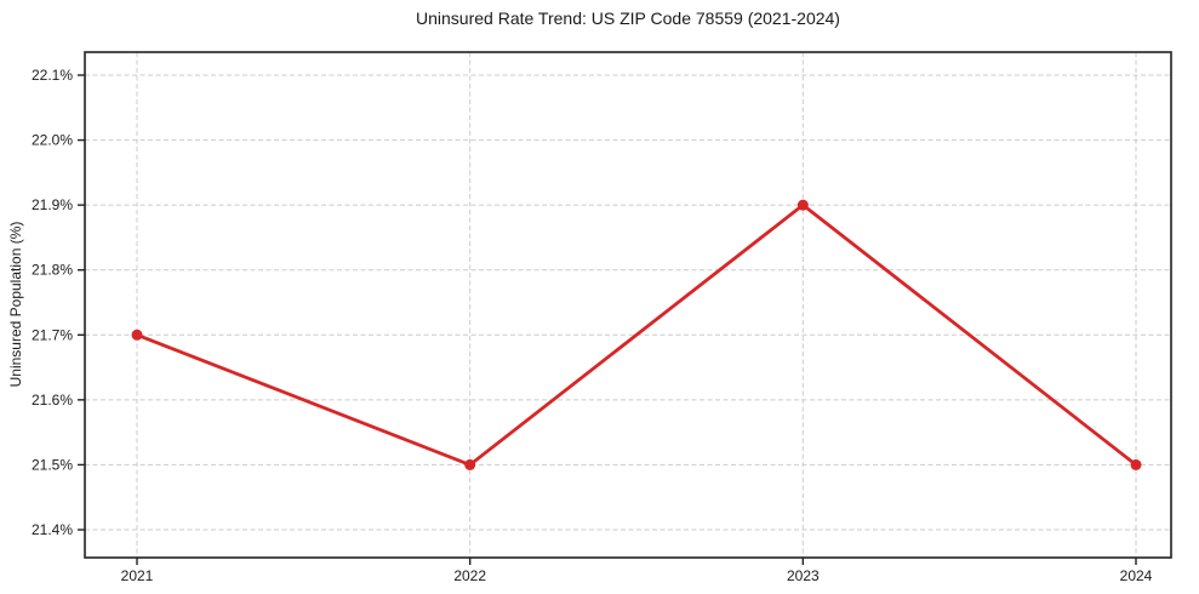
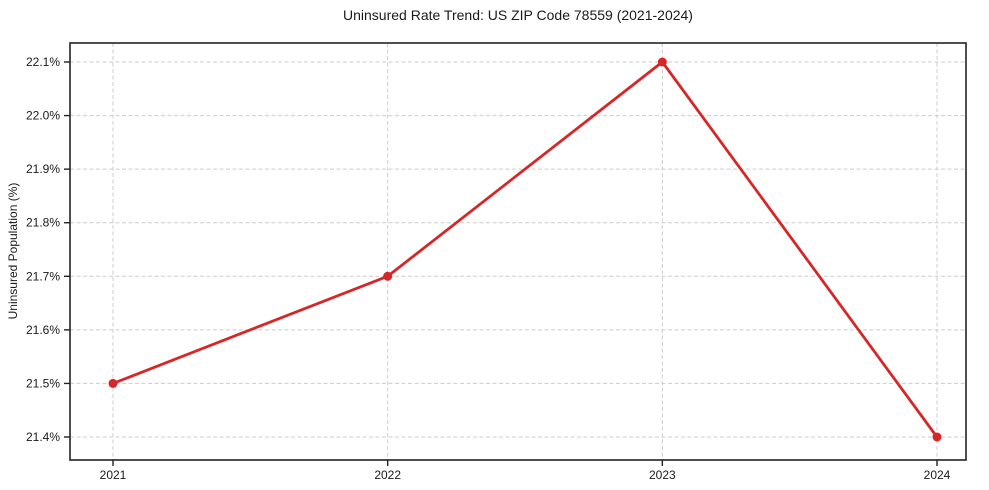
2021: 21.7% -> 21.5%
2022: 21.5% -> 21.7%
2023: 21.9% -> 22.1%
2024: 21.5% -> 21.4%
